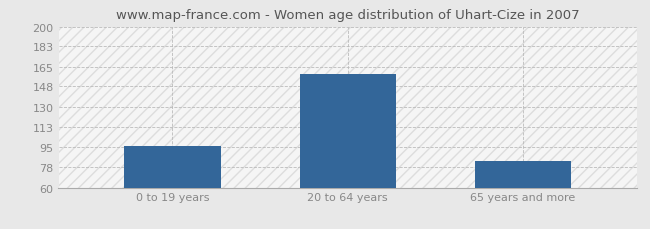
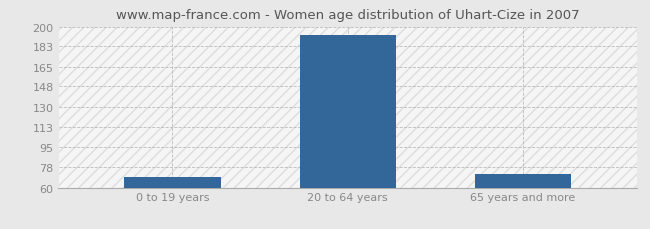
0 to 19 years: 96 -> 69
20 to 64 years: 159 -> 193
65 years and more: 83 -> 72
